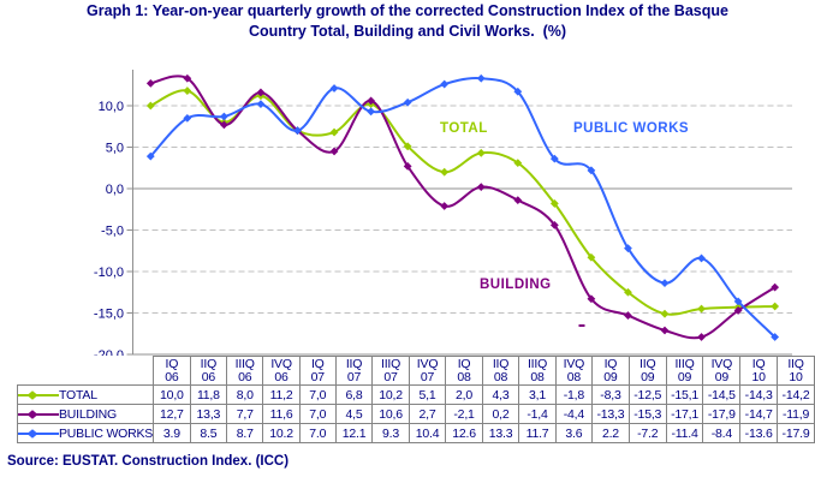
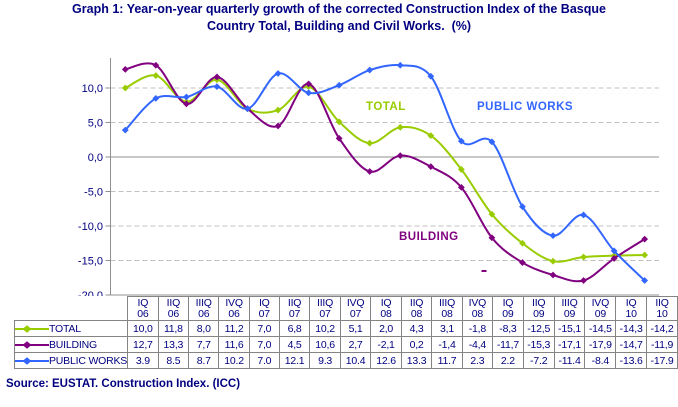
PUBLIC WORKS/IVQ 08: 3.6 -> 2.3
BUILDING/IQ 09: -13,3 -> -11,7
